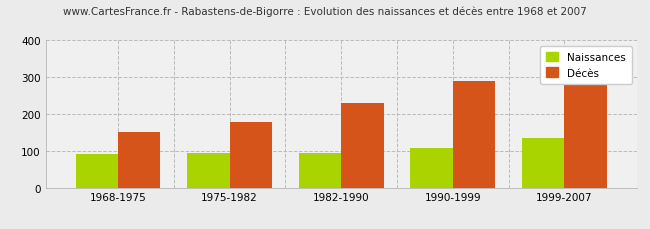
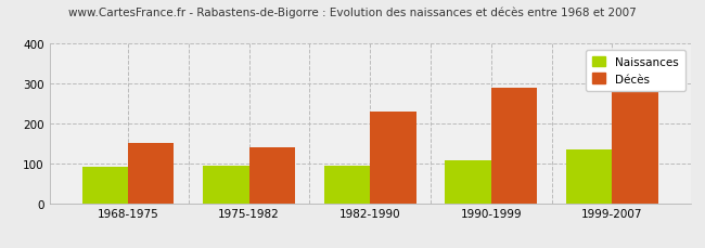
Décès/1975-1982: 178 -> 140
